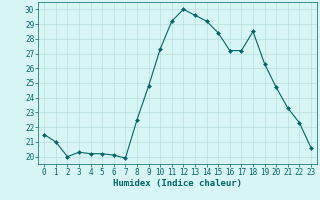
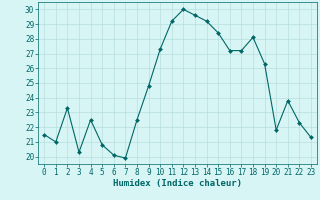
2: 20.0 -> 23.3
4: 20.2 -> 22.5
5: 20.2 -> 20.8
18: 28.5 -> 28.1
20: 24.7 -> 21.8
21: 23.3 -> 23.8
23: 20.6 -> 21.3
